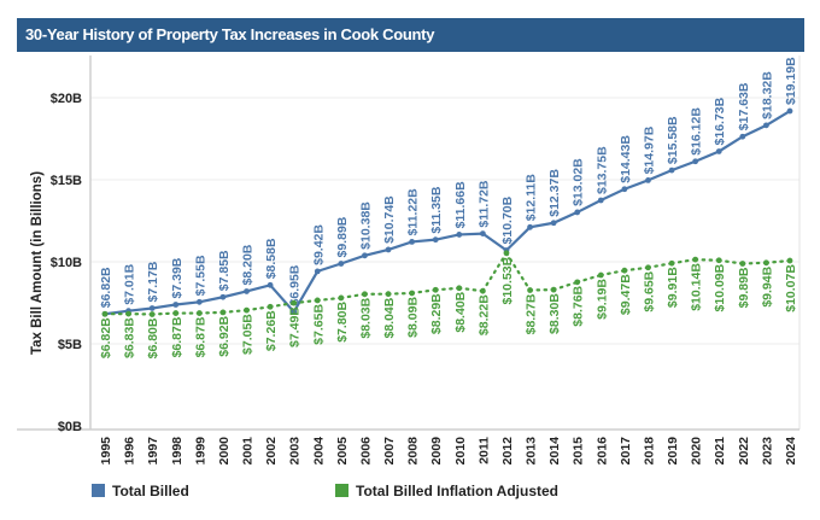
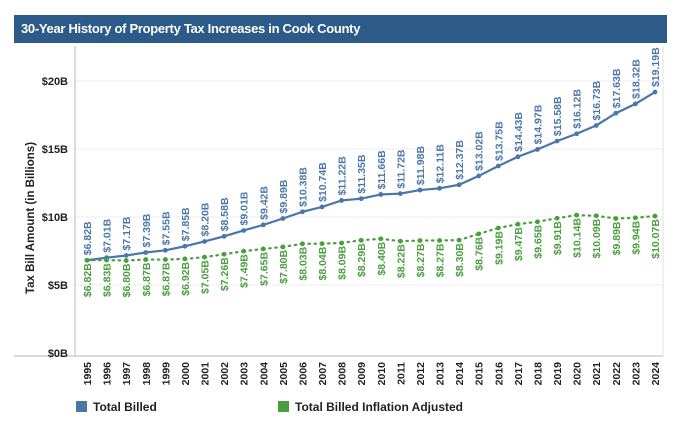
Total Billed/2003: $6.95B -> $9.01B
Total Billed/2012: $10.70B -> $11.98B
Total Billed Inflation Adjusted/2012: $10.53B -> $8.27B
